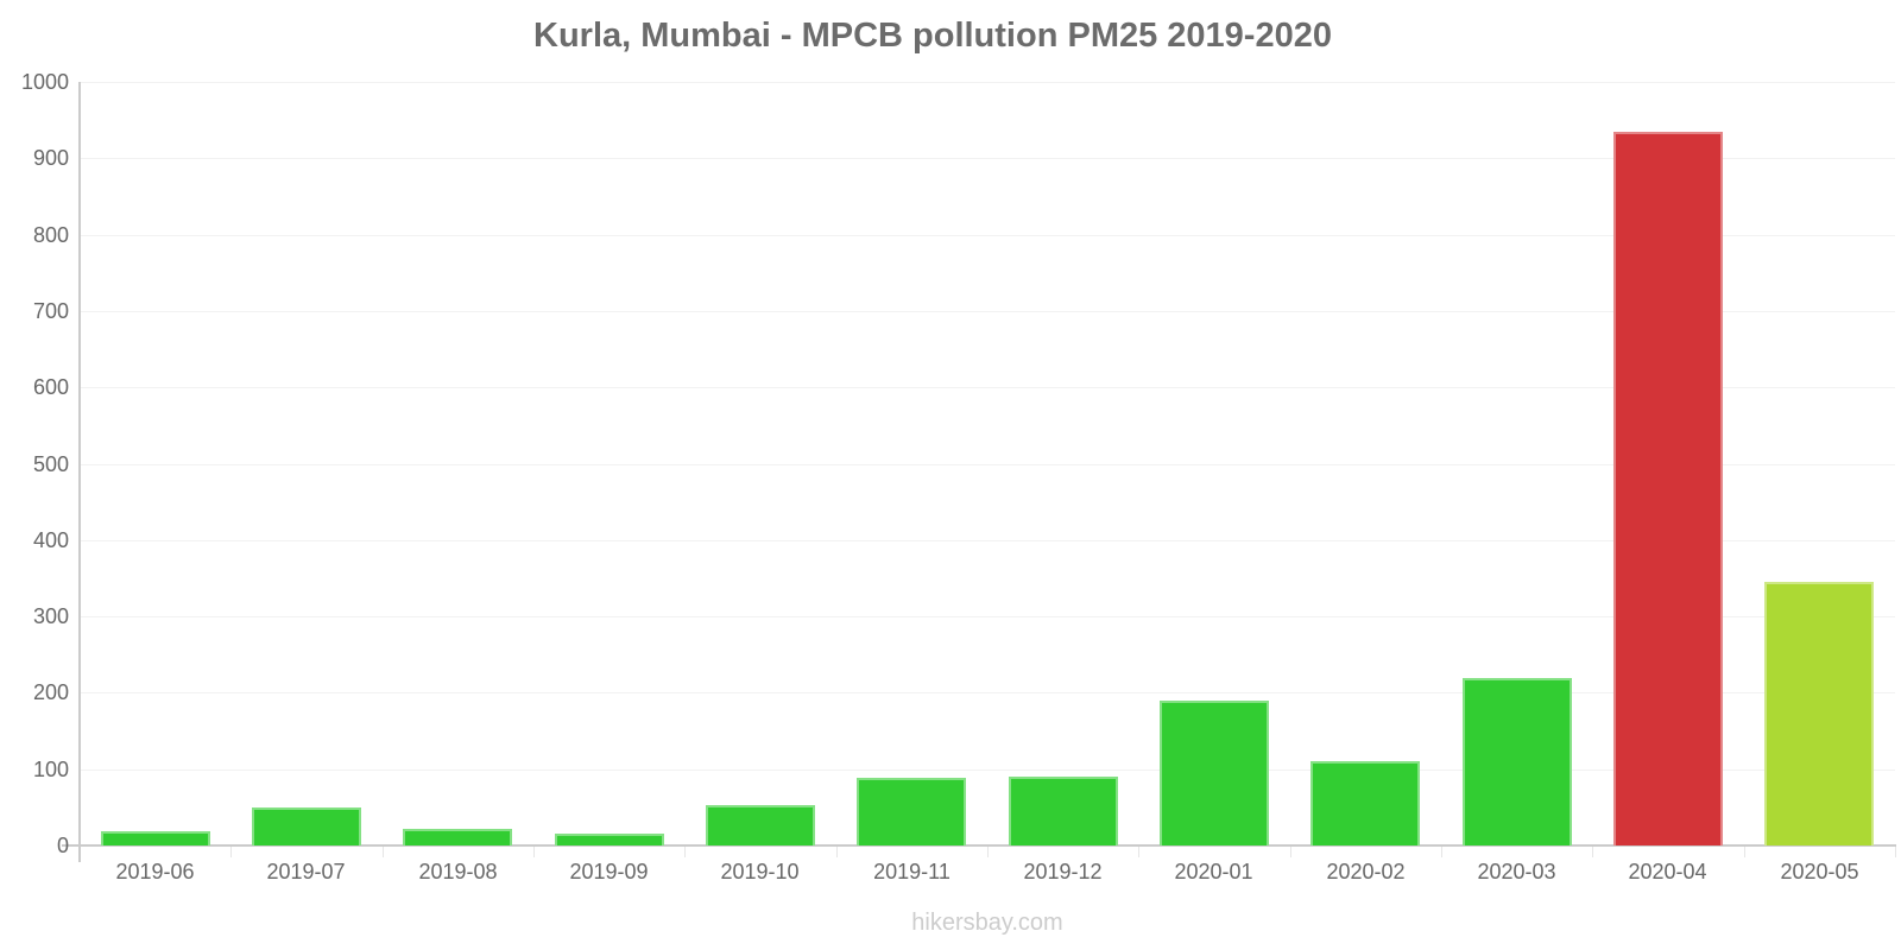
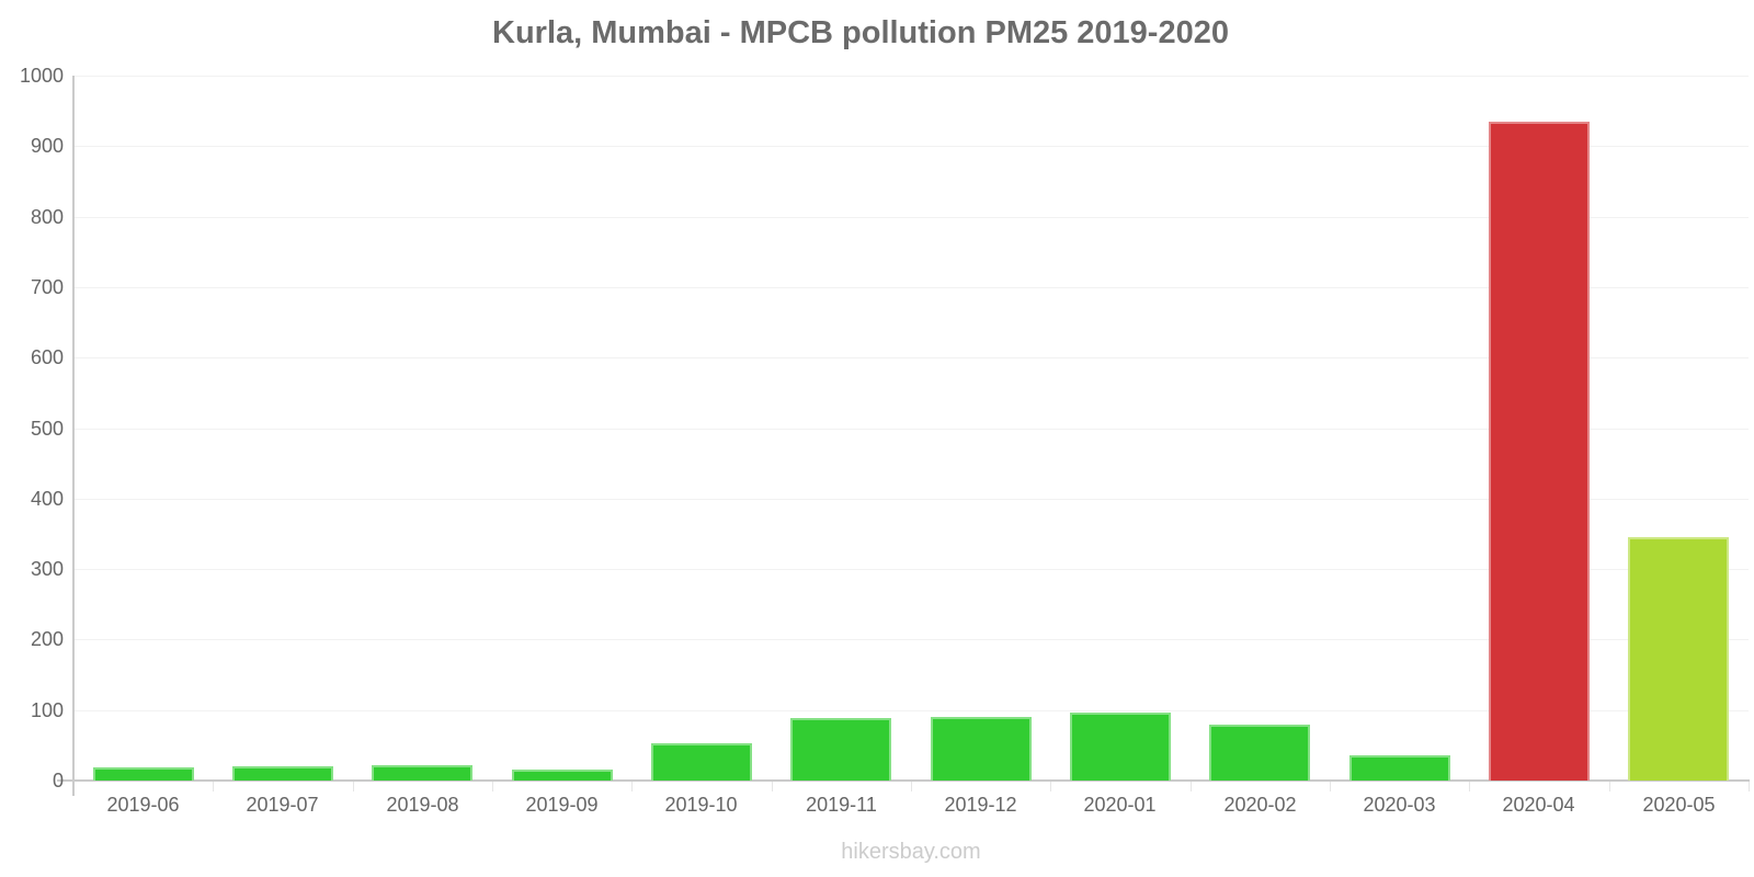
2019-07: 50 -> 20
2020-01: 190 -> 100
2020-02: 110 -> 80
2020-03: 220 -> 40
